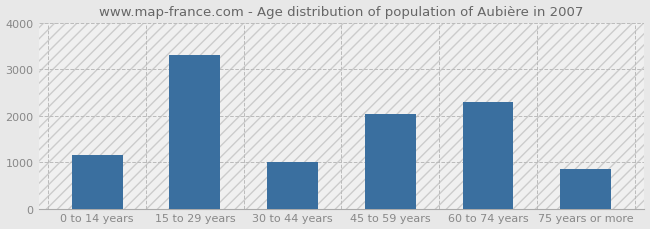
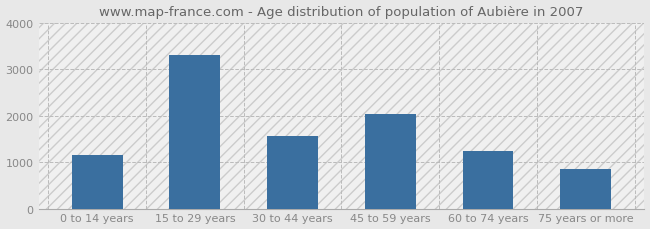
30 to 44 years: 1000 -> 1560
60 to 74 years: 2300 -> 1230
